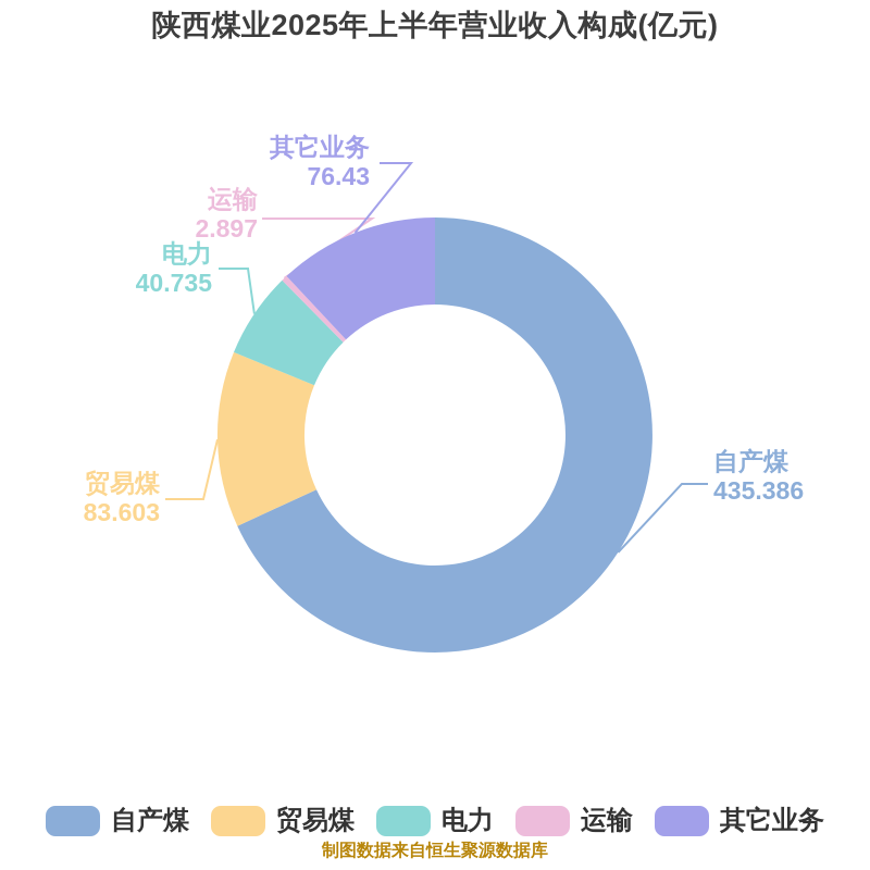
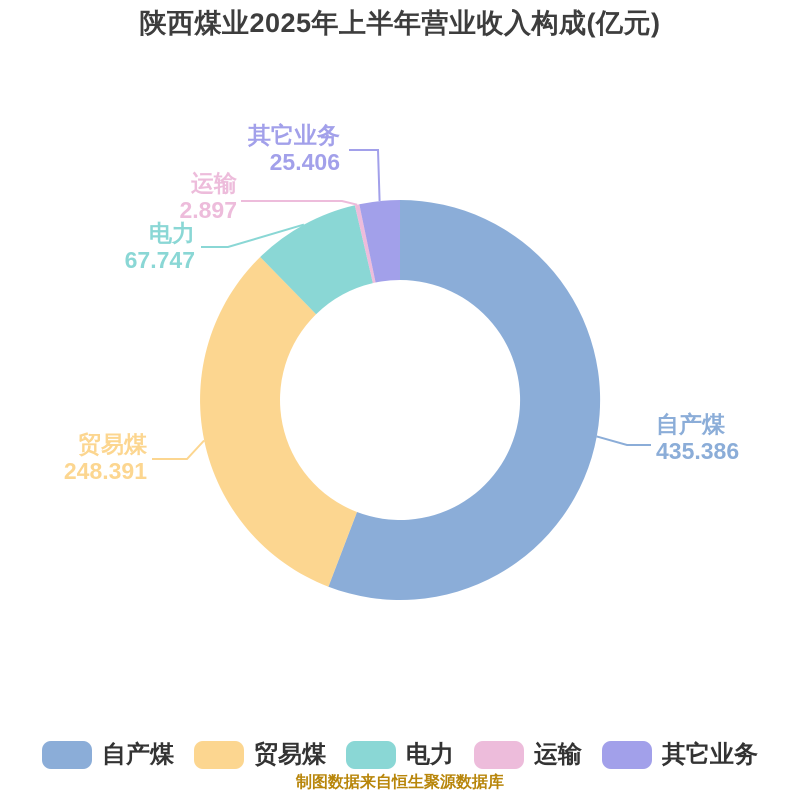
贸易煤: 83.603 -> 248.391
电力: 40.735 -> 67.747
其它业务: 76.43 -> 25.406
